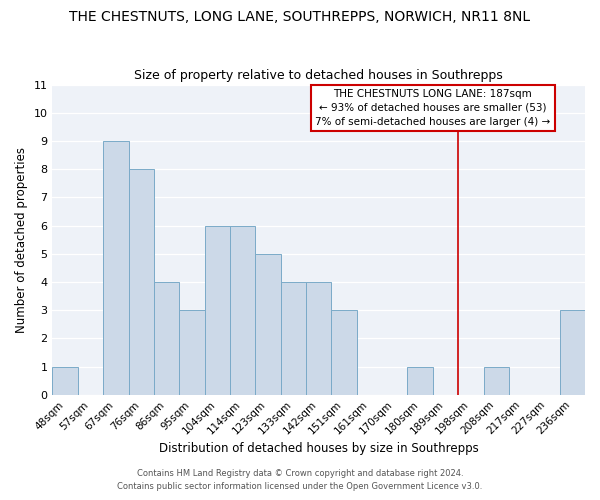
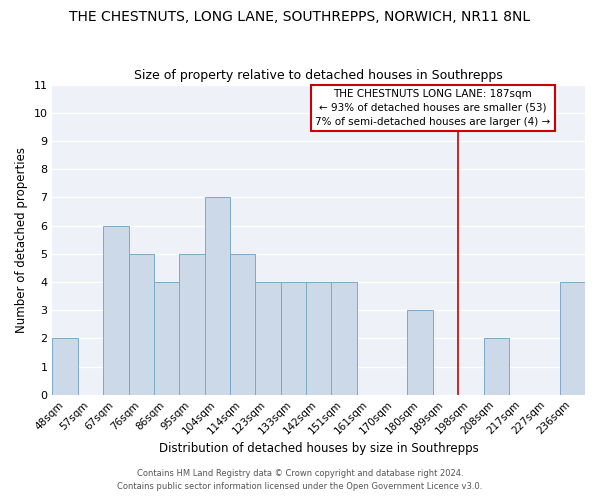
48sqm: 1 -> 2
67sqm: 9 -> 6
76sqm: 8 -> 5
95sqm: 3 -> 5
104sqm: 6 -> 7
114sqm: 6 -> 5
123sqm: 5 -> 4
151sqm: 3 -> 4
180sqm: 1 -> 3
208sqm: 1 -> 2
236sqm: 3 -> 4
